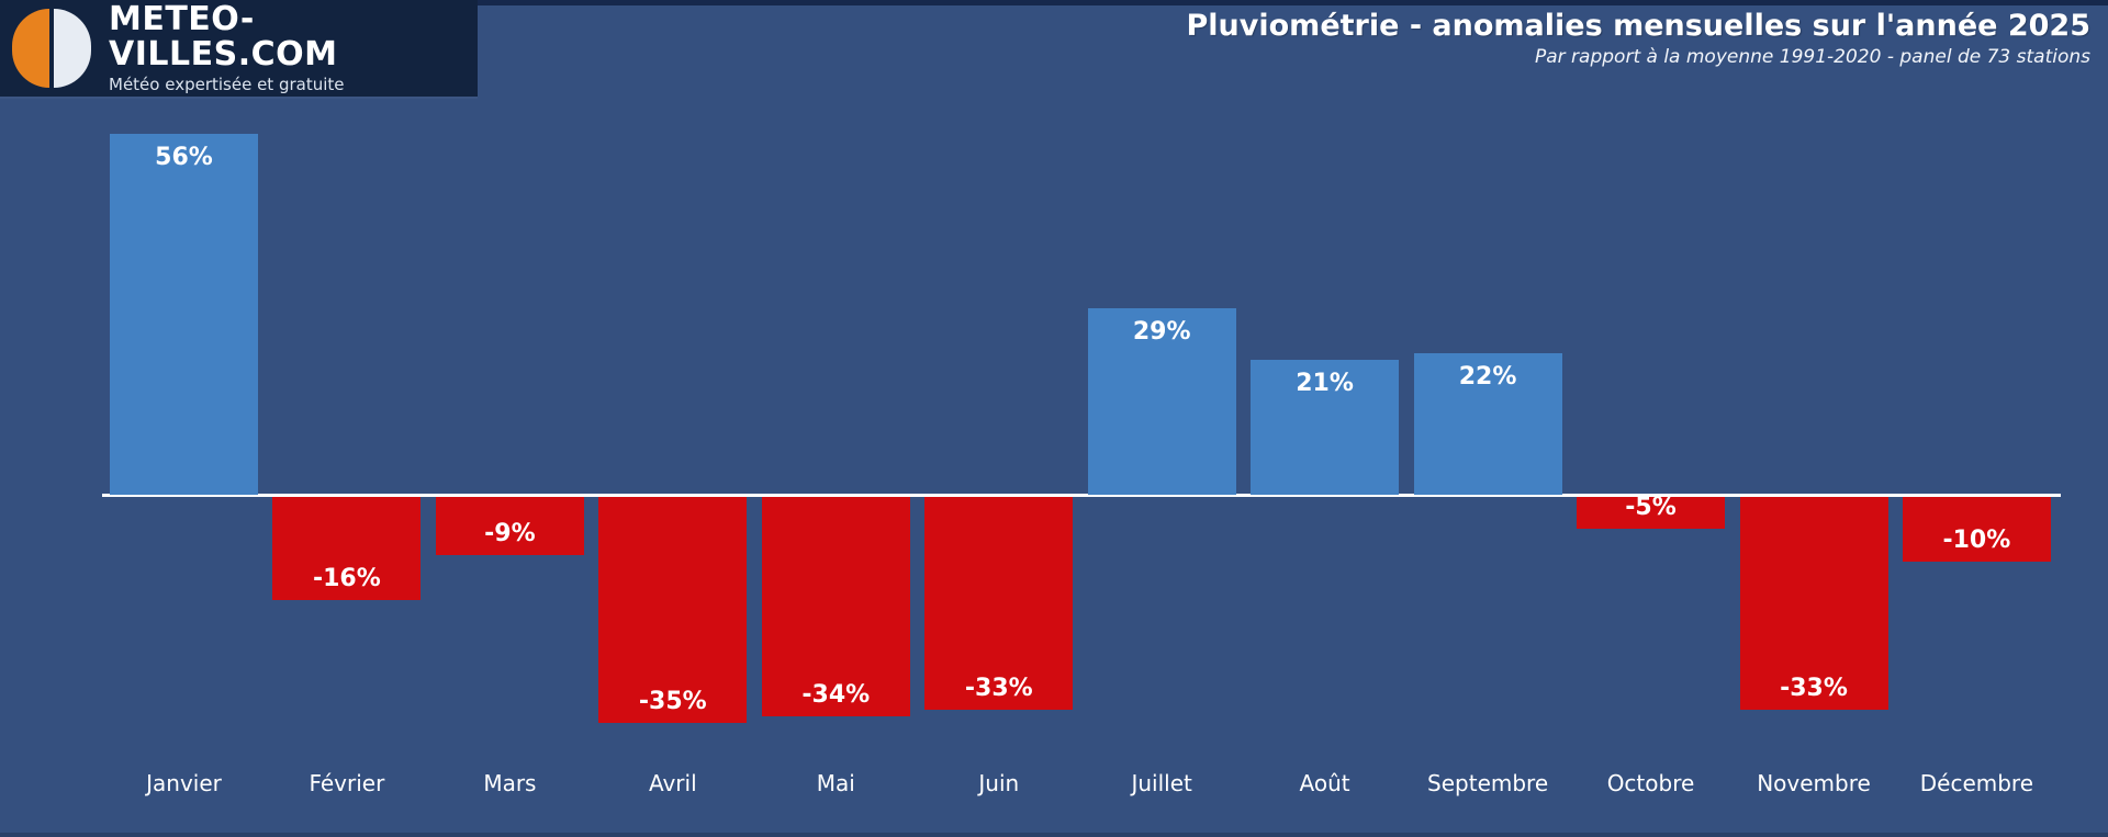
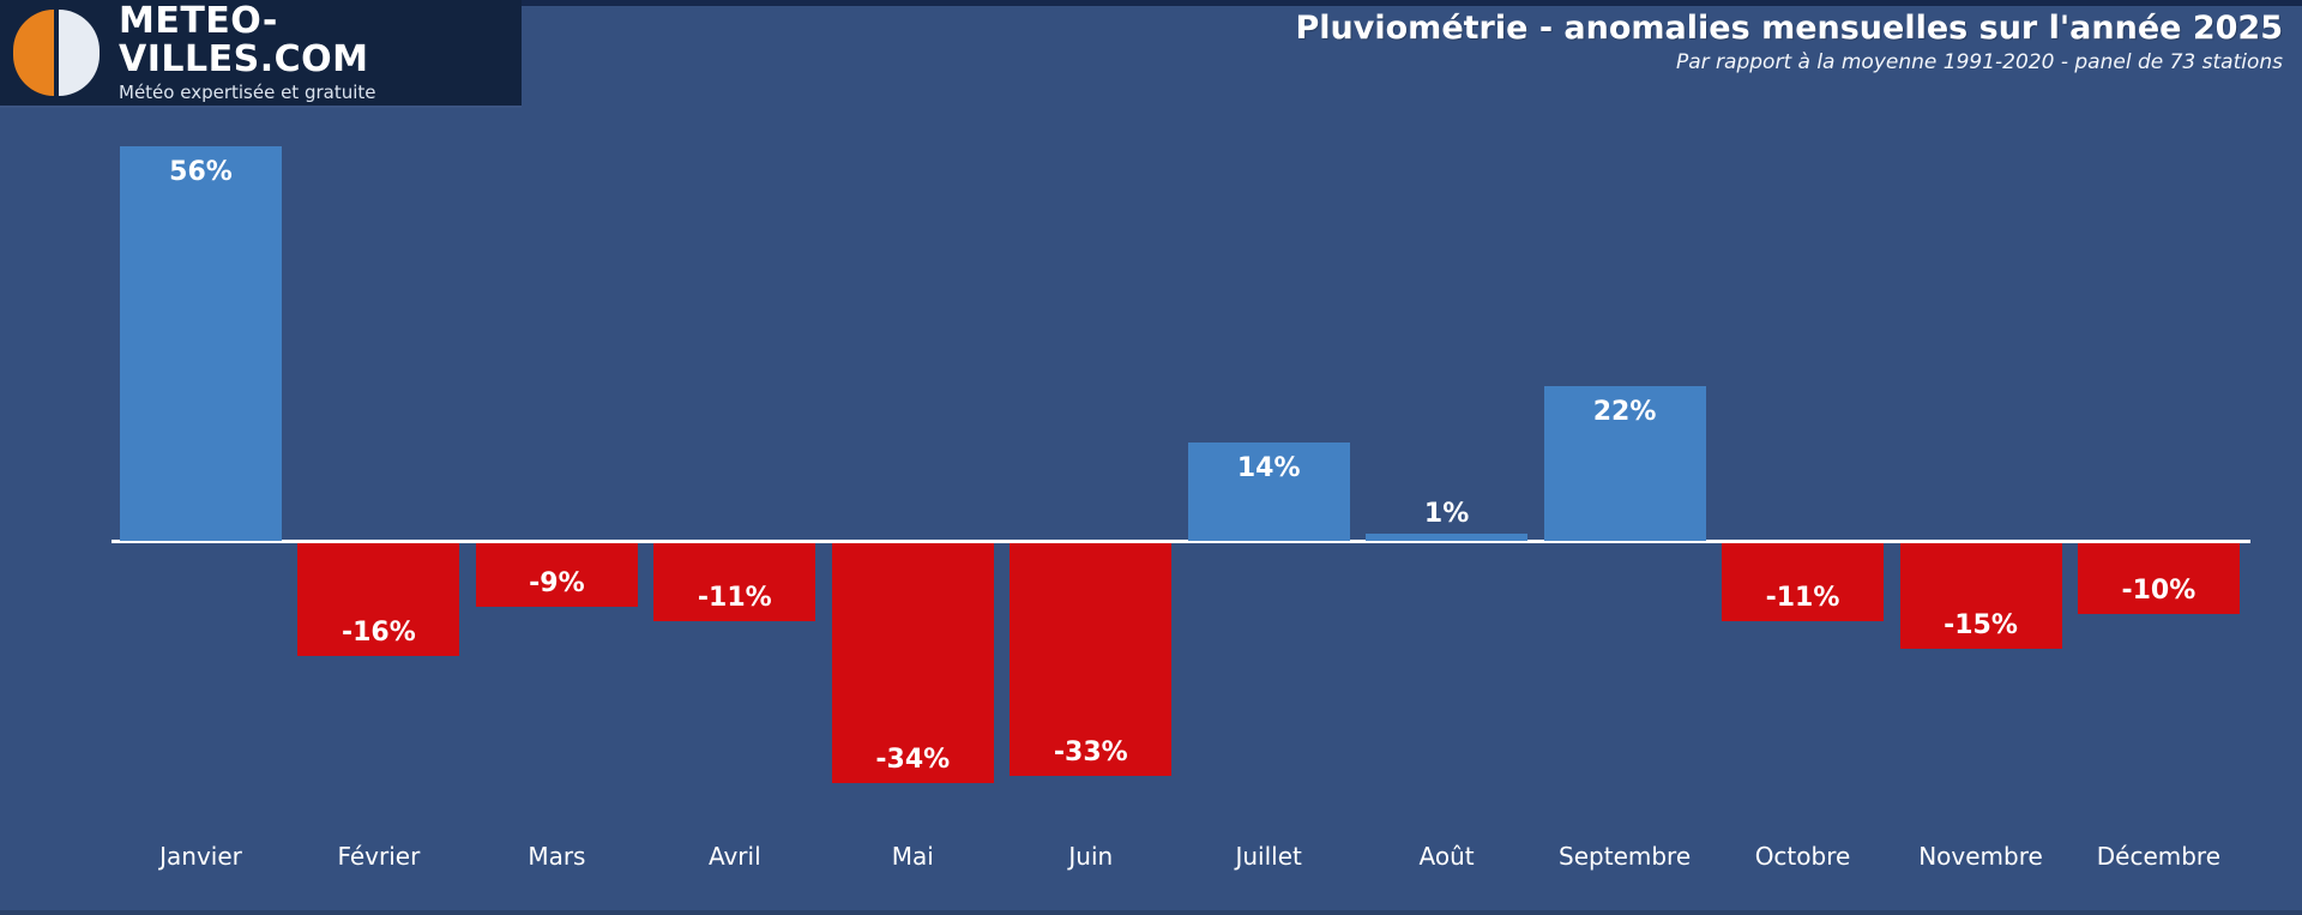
Avril: -35% -> -11%
Juillet: 29% -> 14%
Août: 21% -> 1%
Octobre: -5% -> -11%
Novembre: -33% -> -15%
